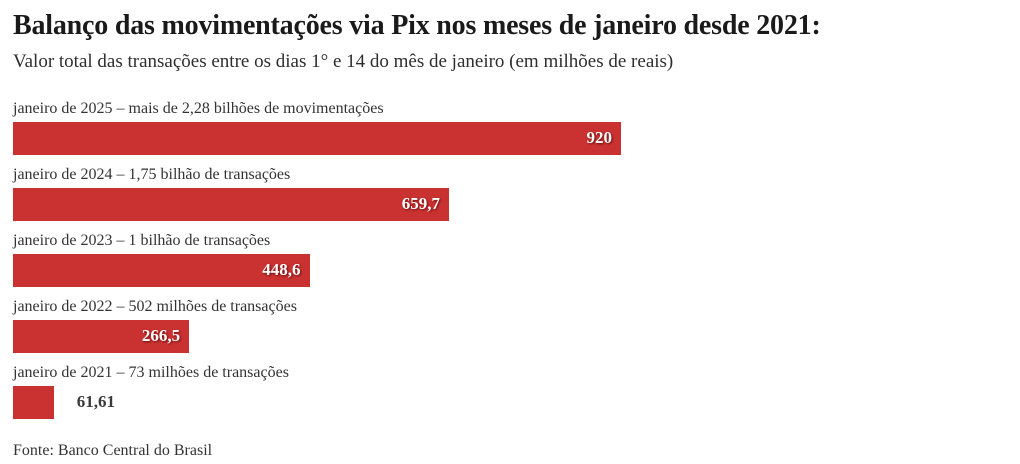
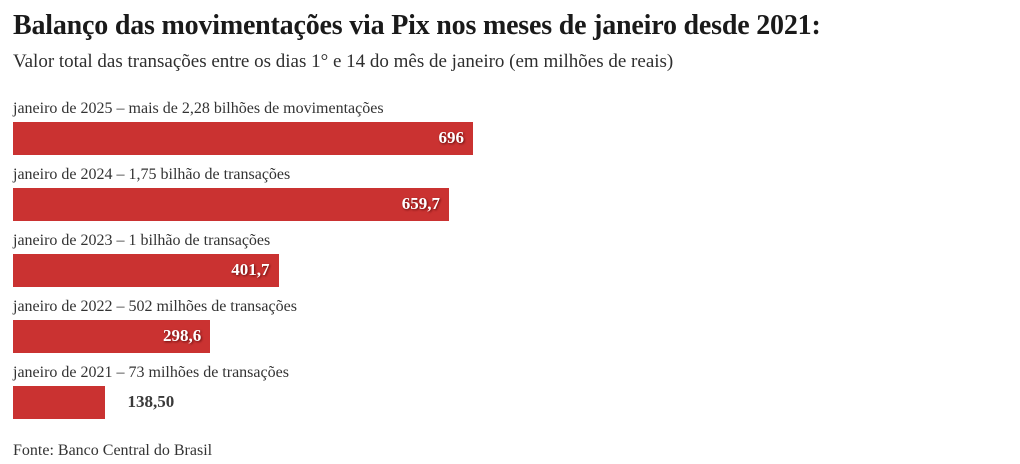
janeiro de 2025 – mais de 2,28 bilhões de movimentações: 920 -> 696
janeiro de 2023 – 1 bilhão de transações: 448,6 -> 401,7
janeiro de 2022 – 502 milhões de transações: 266,5 -> 298,6
janeiro de 2021 – 73 milhões de transações: 61,61 -> 138,50
